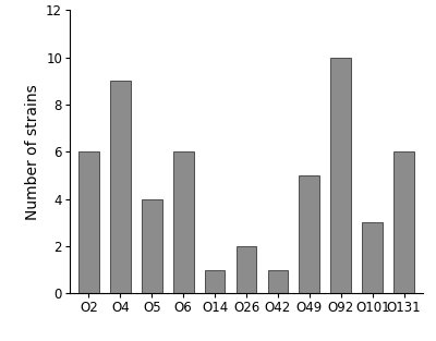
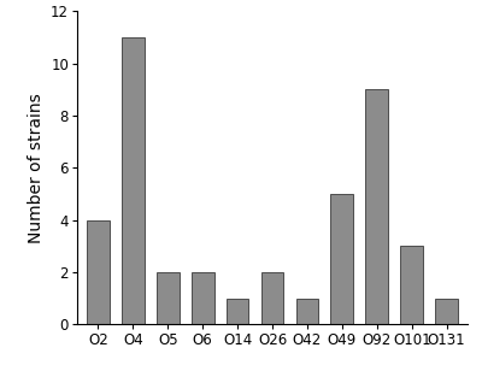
O2: 6 -> 4
O4: 9 -> 11
O5: 4 -> 2
O6: 6 -> 2
O92: 10 -> 9
O131: 6 -> 1
